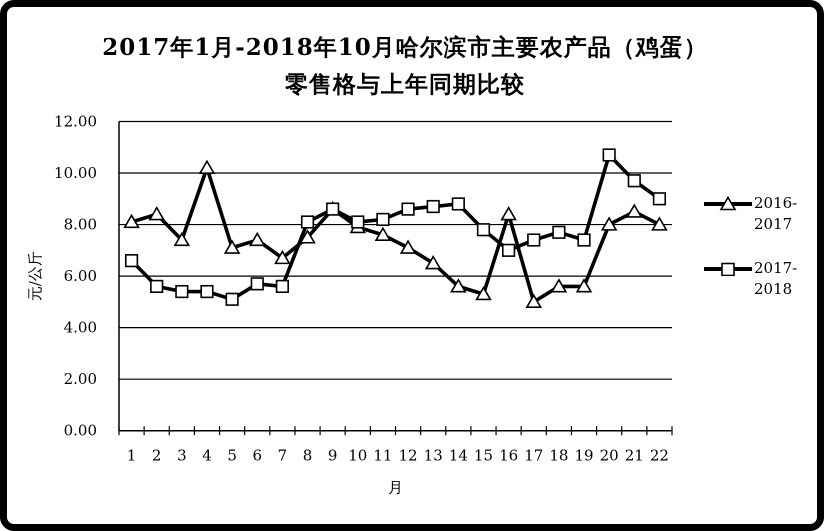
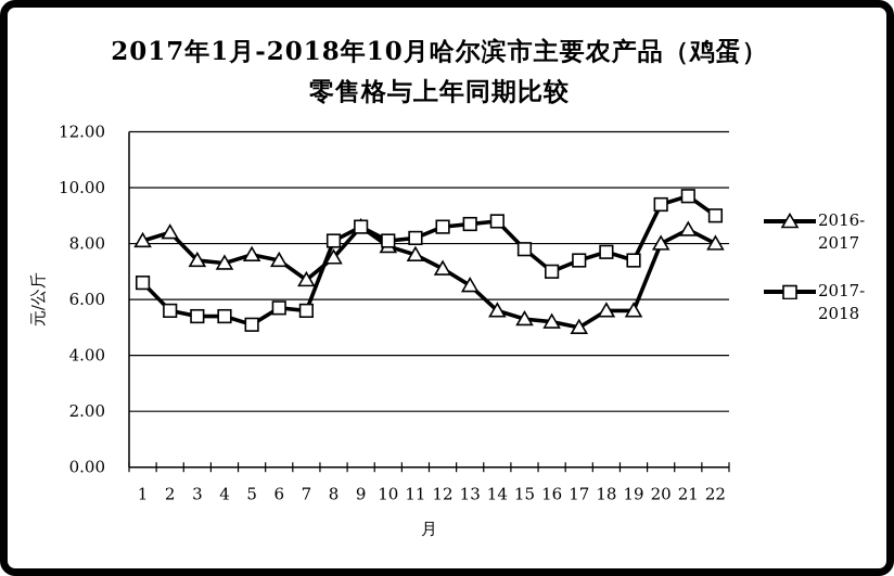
2016-2017/4: 10.2 -> 7.3
2016-2017/5: 7.1 -> 7.6
2016-2017/16: 8.4 -> 5.2
2017-2018/20: 10.7 -> 9.4
